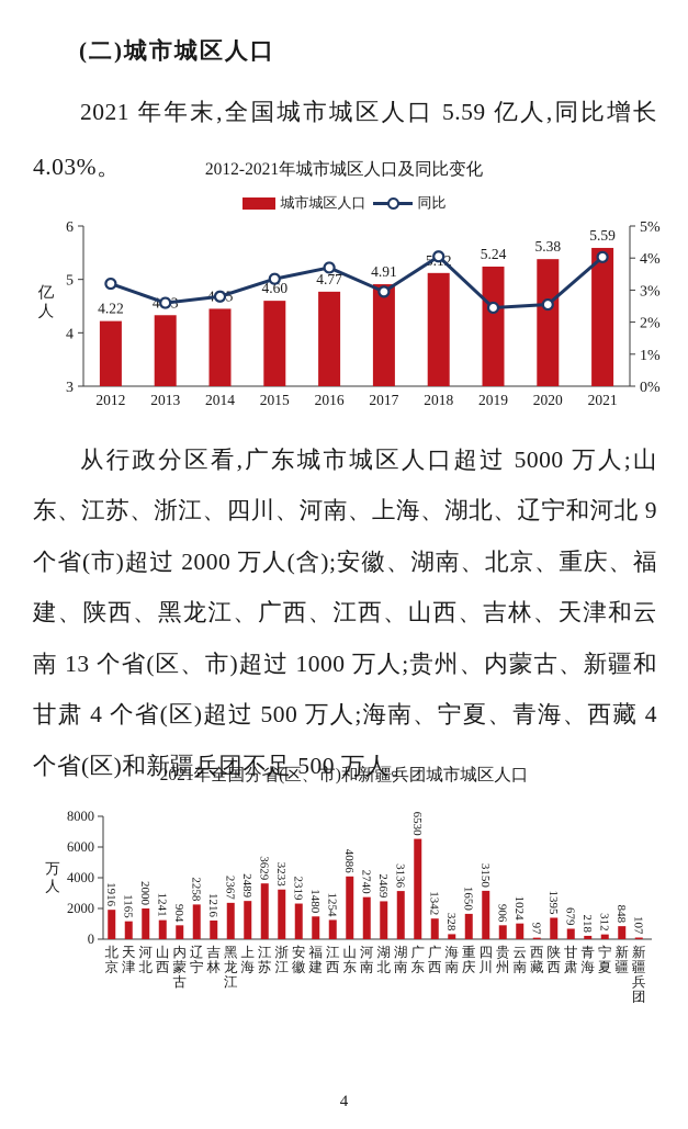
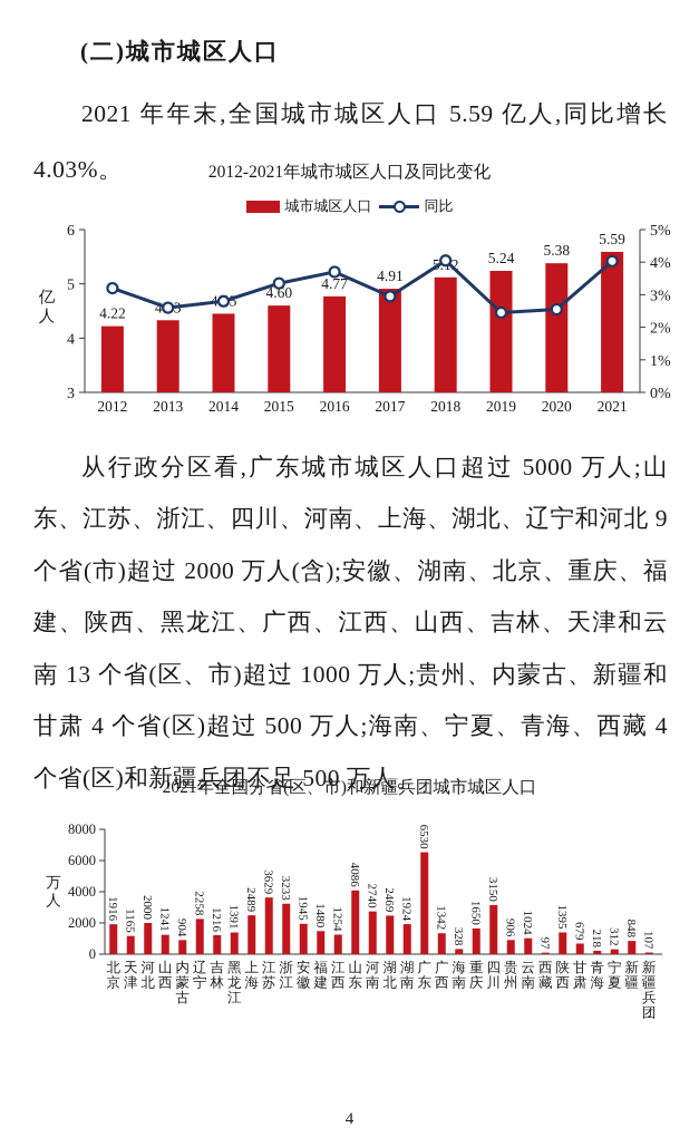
2021年全国分省(区、市)和新疆兵团城市城区人口/黑龙江: 2367 -> 1391
2021年全国分省(区、市)和新疆兵团城市城区人口/安徽: 2319 -> 1945
2021年全国分省(区、市)和新疆兵团城市城区人口/湖南: 3136 -> 1924
